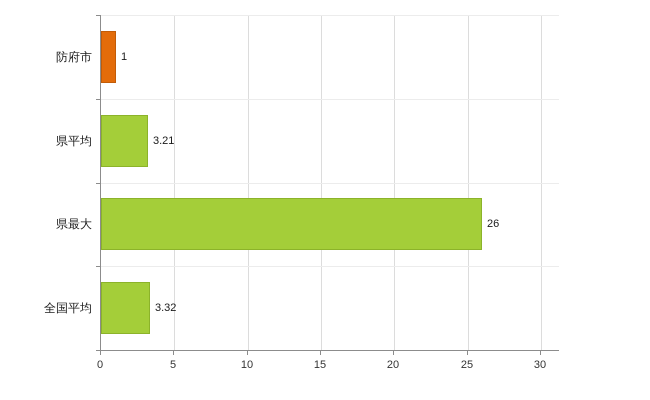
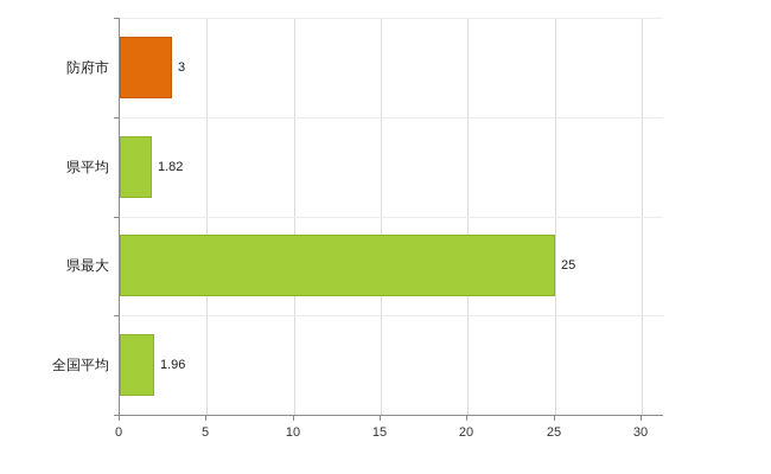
防府市: 1 -> 3
県平均: 3.21 -> 1.82
県最大: 26 -> 25
全国平均: 3.32 -> 1.96
